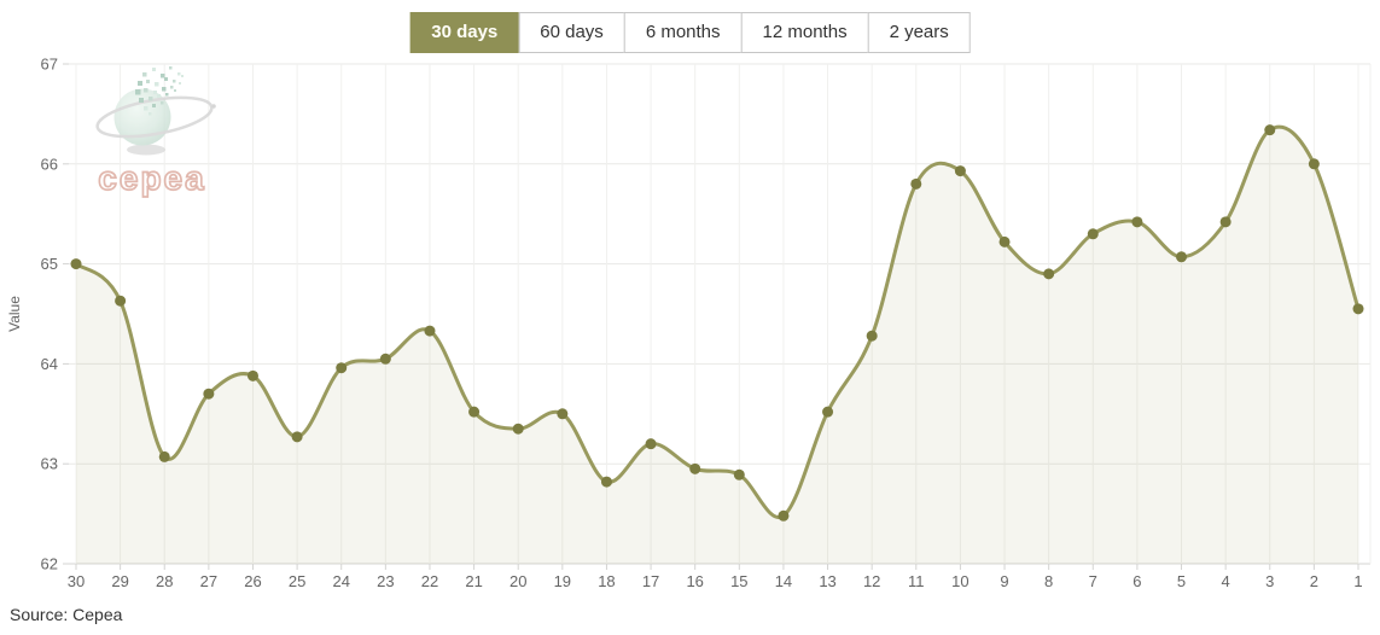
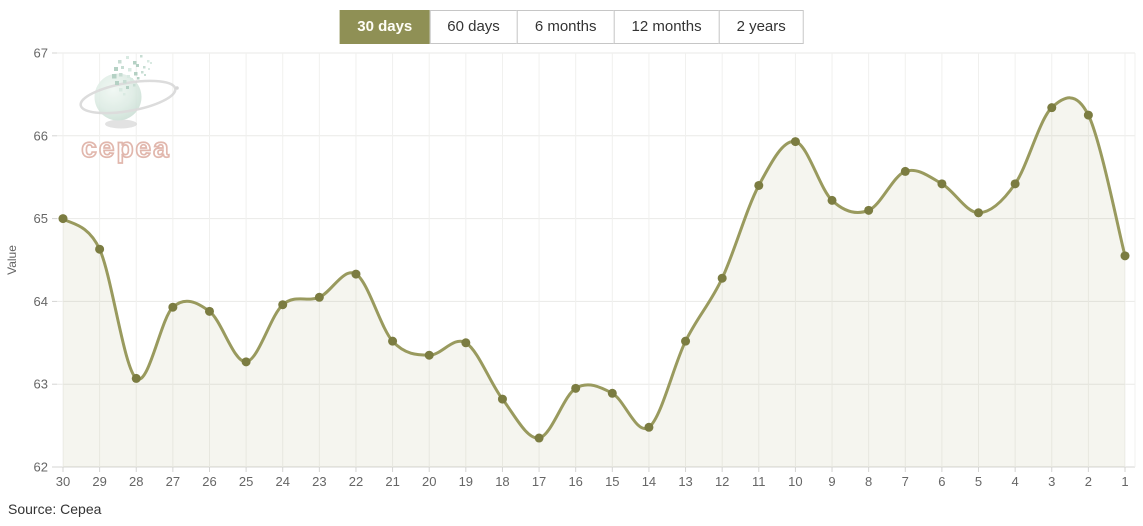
27: 63.7 -> 63.9
17: 63.2 -> 62.4
11: 65.8 -> 65.4
8: 64.9 -> 65.1
7: 65.3 -> 65.6
2: 66.0 -> 66.2
